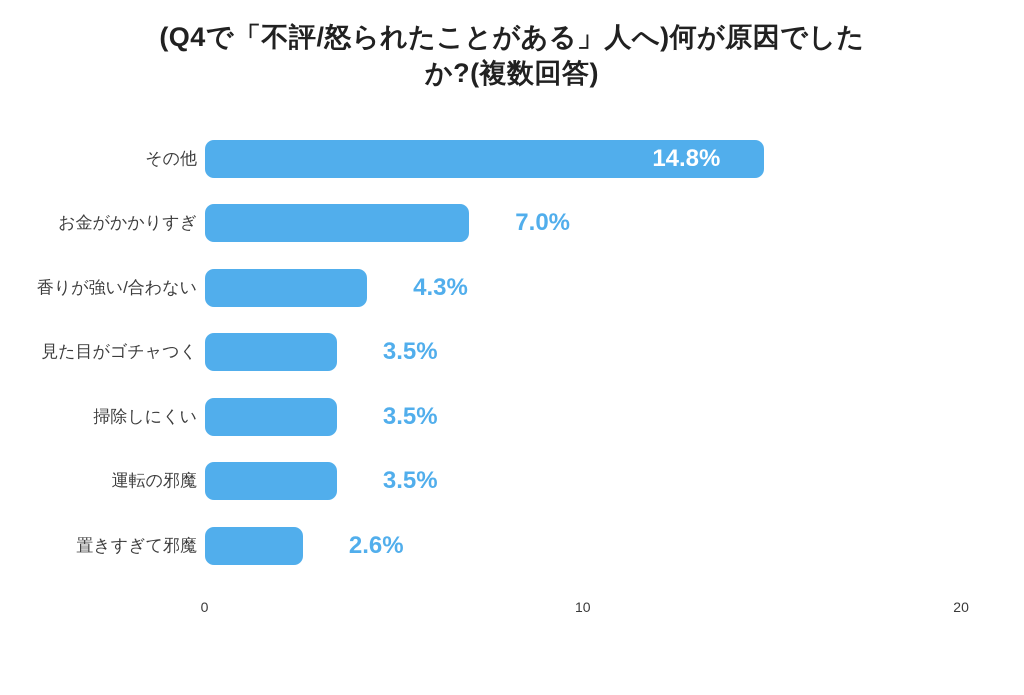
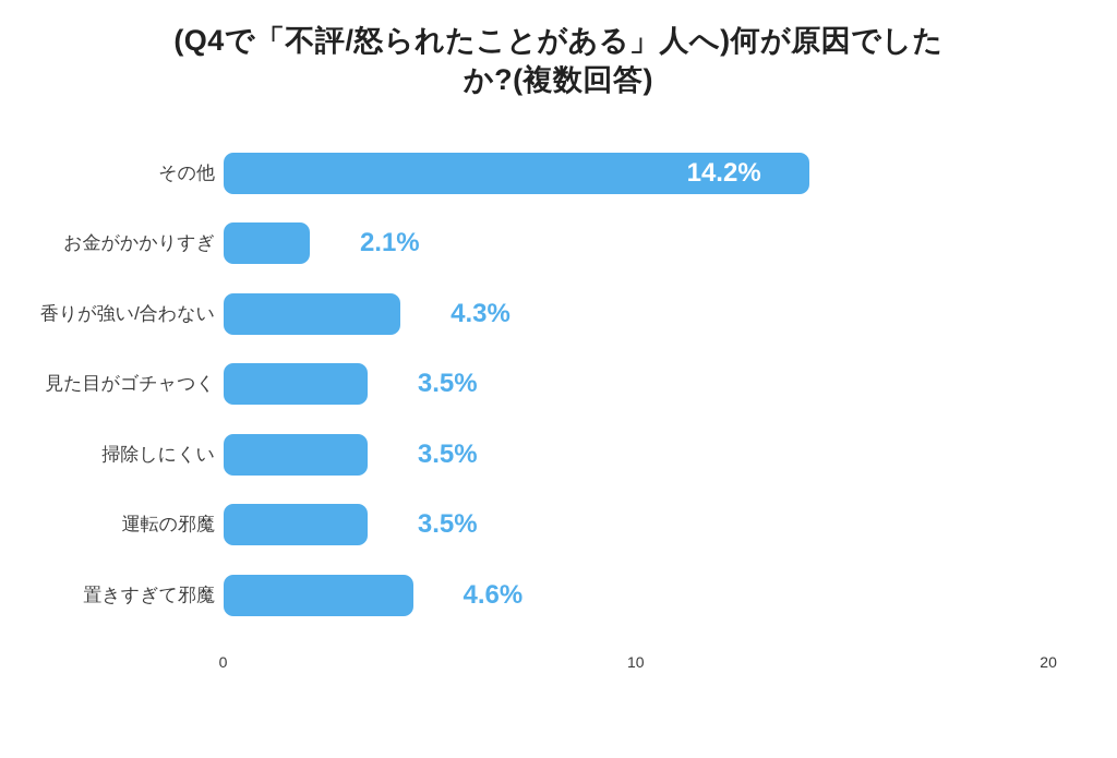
その他: 14.8% -> 14.2%
お金がかかりすぎ: 7.0% -> 2.1%
置きすぎて邪魔: 2.6% -> 4.6%
